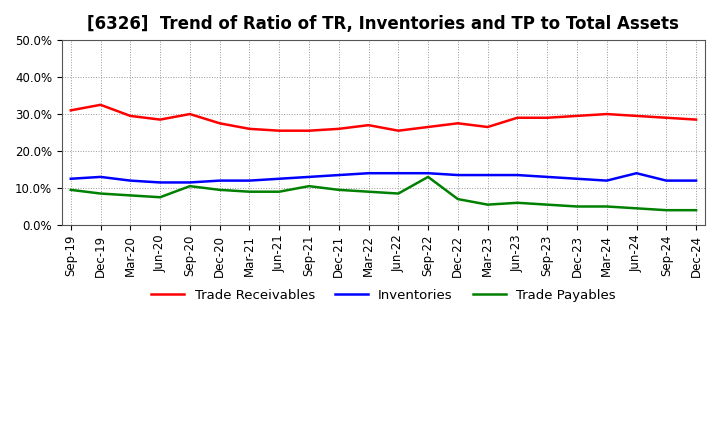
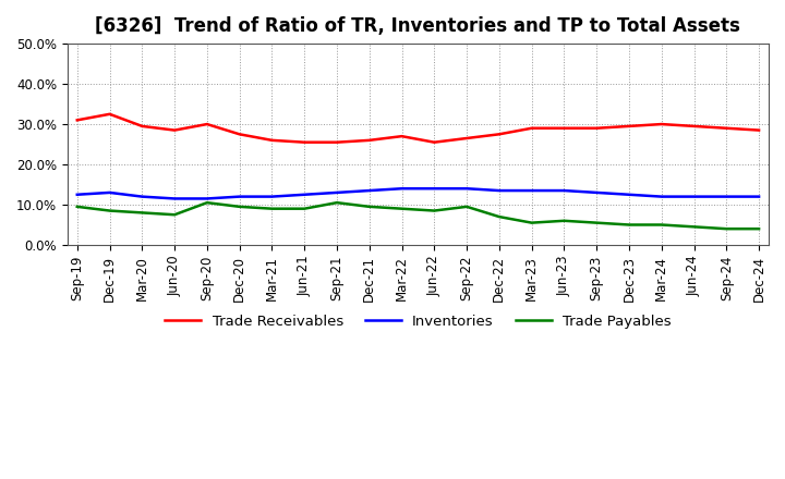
Trade Payables/Sep-22: 13.0% -> 9.5%
Trade Receivables/Mar-23: 26.5% -> 29.0%
Inventories/Jun-24: 14.0% -> 12.0%
